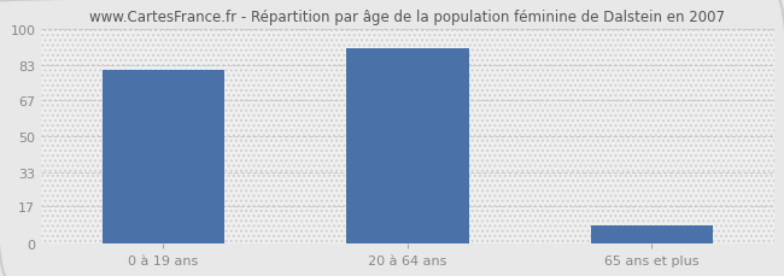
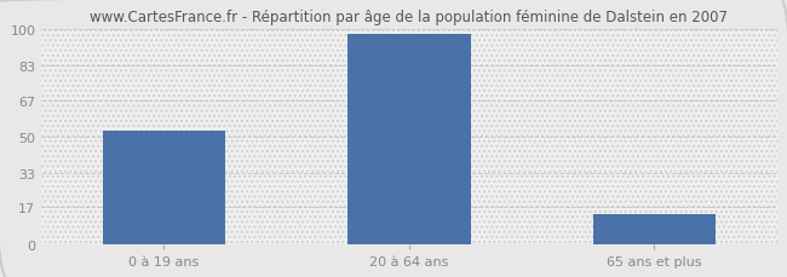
0 à 19 ans: 81 -> 53
20 à 64 ans: 91 -> 98
65 ans et plus: 8 -> 14
